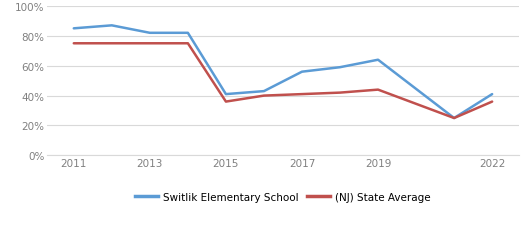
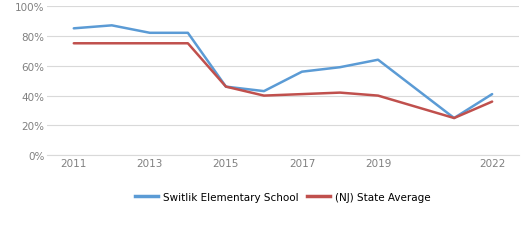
Switlik Elementary School/2015: 41% -> 46%
(NJ) State Average/2015: 36% -> 46%
(NJ) State Average/2019: 44% -> 40%
